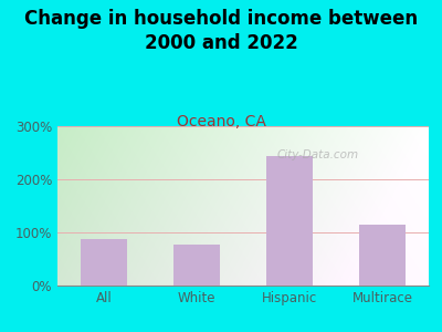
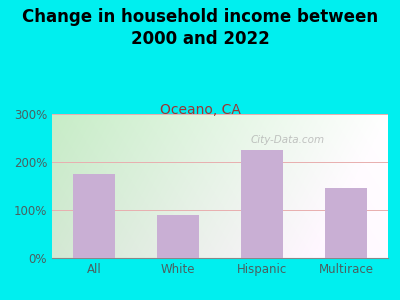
All: 88% -> 175%
White: 78% -> 90%
Hispanic: 243% -> 225%
Multirace: 115% -> 145%
